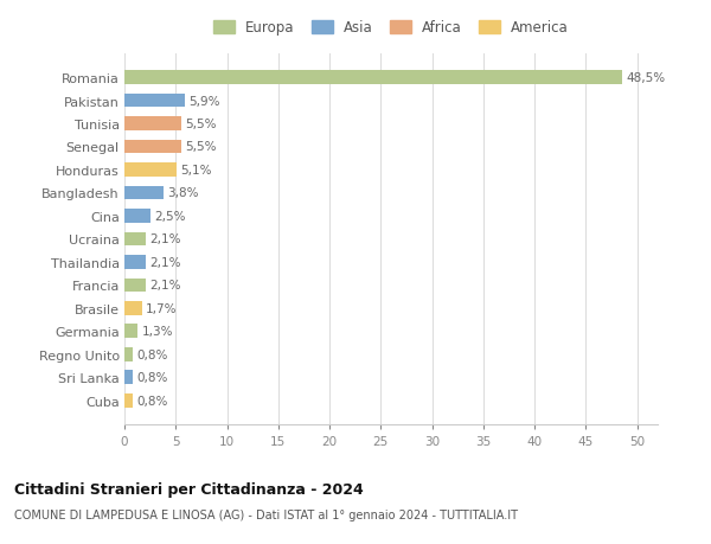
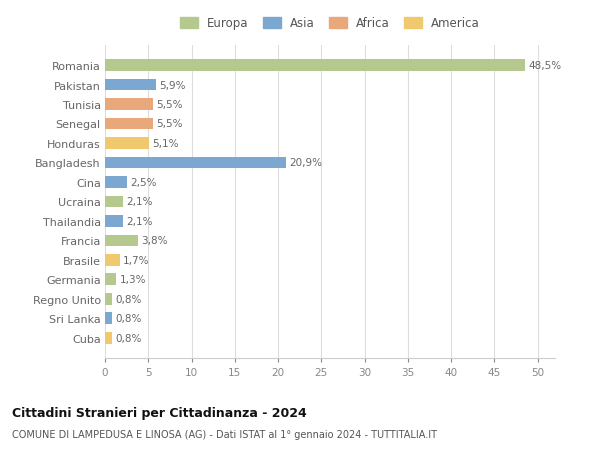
Bangladesh: 3,8% -> 20,9%
Francia: 2,1% -> 3,8%
